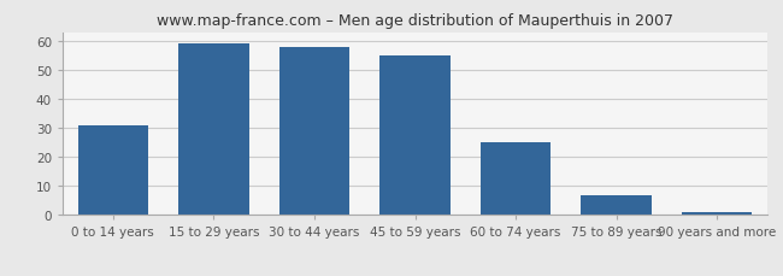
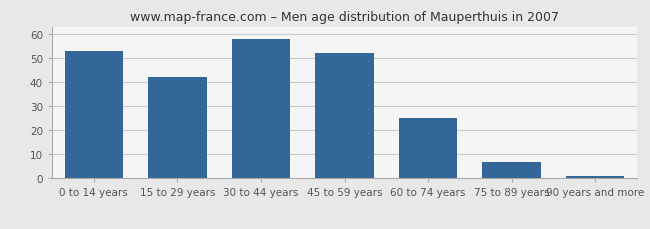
0 to 14 years: 31 -> 53
15 to 29 years: 59 -> 42
45 to 59 years: 55 -> 52
